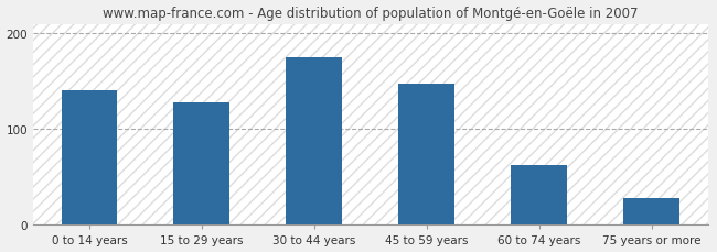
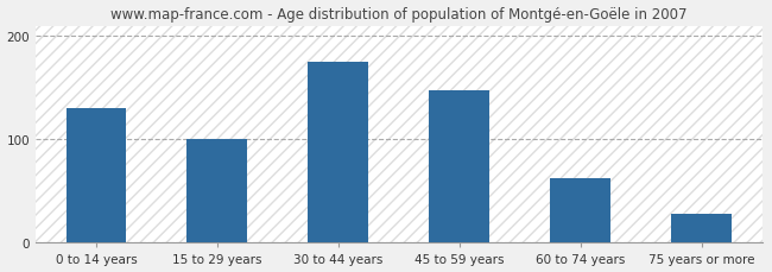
0 to 14 years: 140 -> 130
15 to 29 years: 128 -> 100
